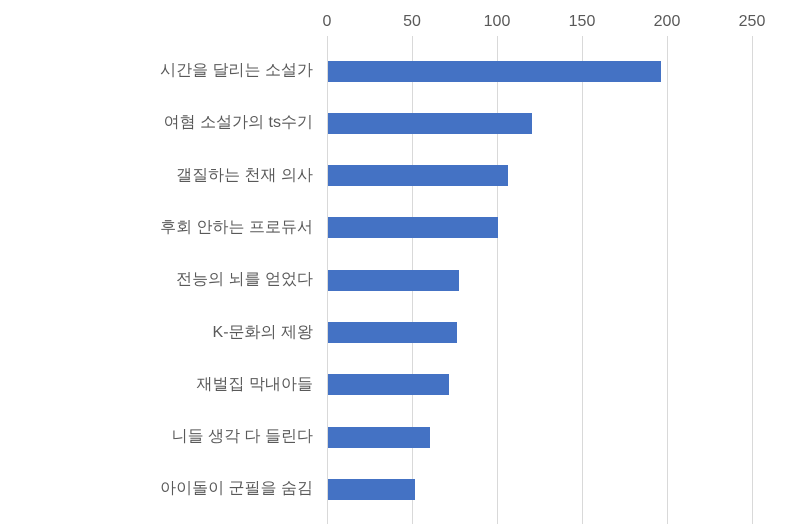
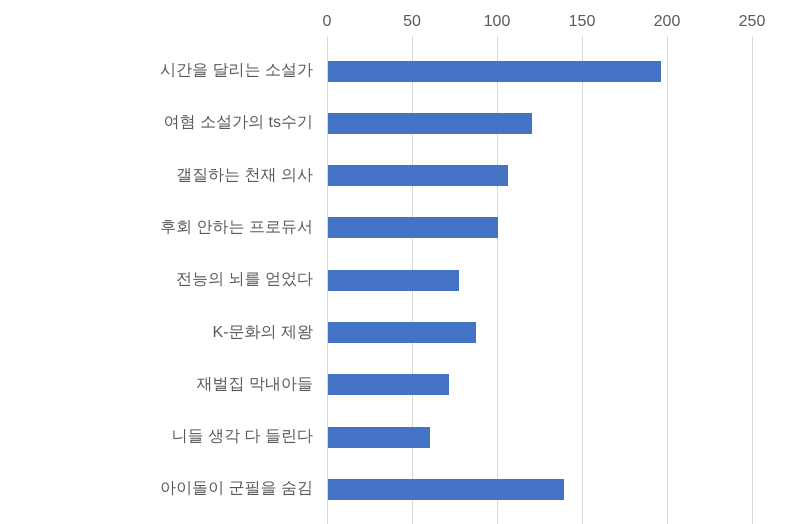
K-문화의 제왕: 76 -> 87
아이돌이 군필을 숨김: 51 -> 139
